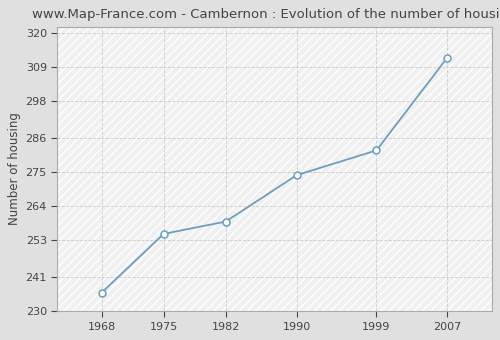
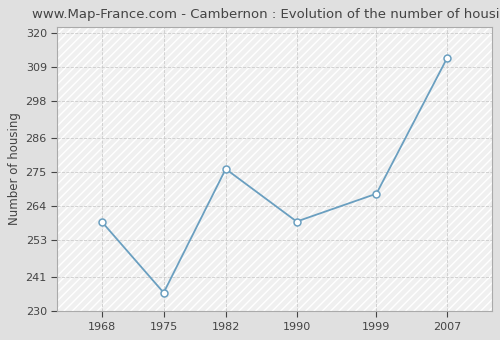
1968: 236 -> 259
1975: 255 -> 236
1982: 259 -> 276
1990: 274 -> 259
1999: 282 -> 268
